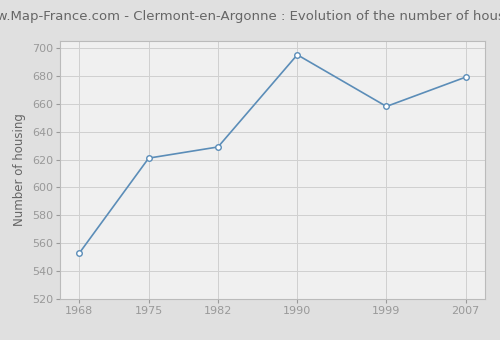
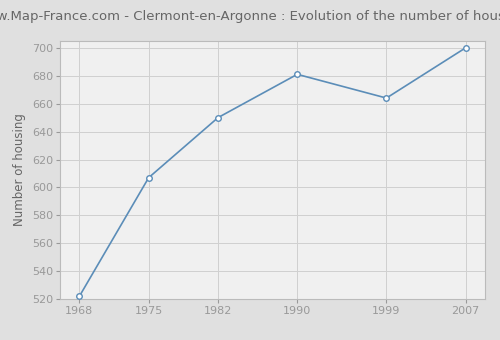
1968: 553 -> 522
1975: 621 -> 607
1982: 629 -> 650
1990: 695 -> 681
1999: 658 -> 664
2007: 679 -> 700
